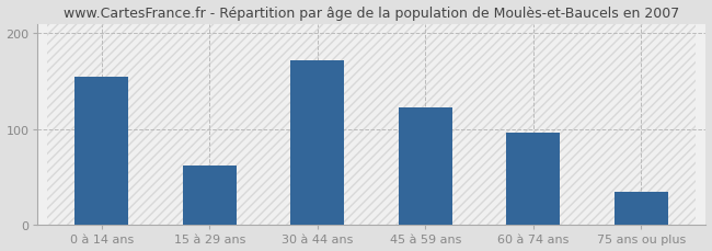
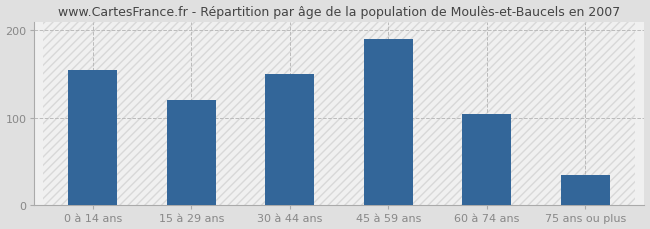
15 à 29 ans: 62 -> 120
30 à 44 ans: 172 -> 150
45 à 59 ans: 122 -> 190
60 à 74 ans: 96 -> 104
